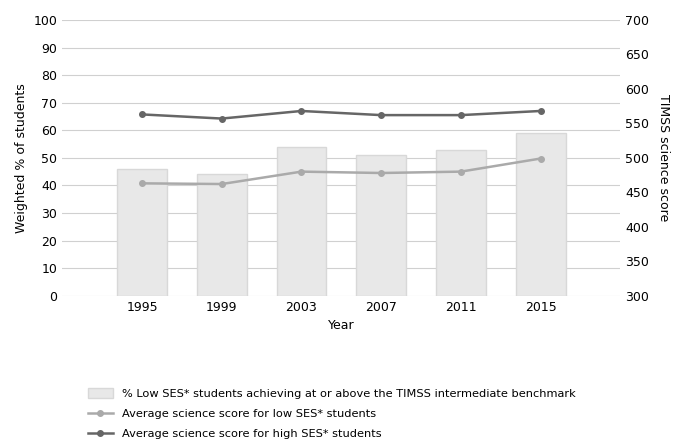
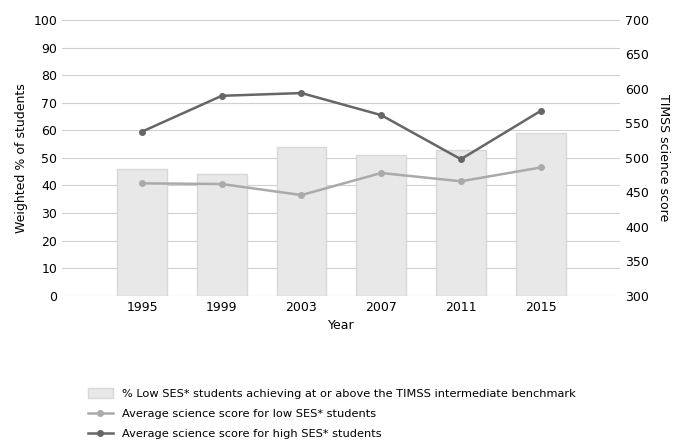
Average science score for high SES* students/1995: 563 -> 538
Average science score for high SES* students/1999: 557 -> 590
Average science score for low SES* students/2003: 480 -> 446
Average science score for high SES* students/2003: 568 -> 594
Average science score for low SES* students/2011: 480 -> 466
Average science score for high SES* students/2011: 562 -> 498
Average science score for low SES* students/2015: 499 -> 486
